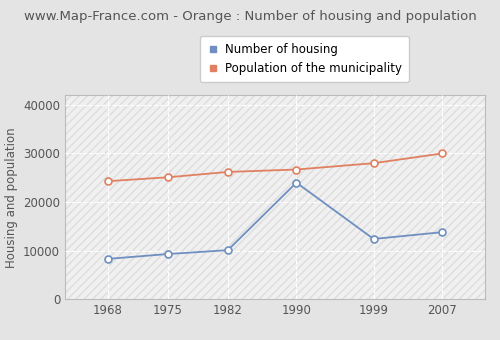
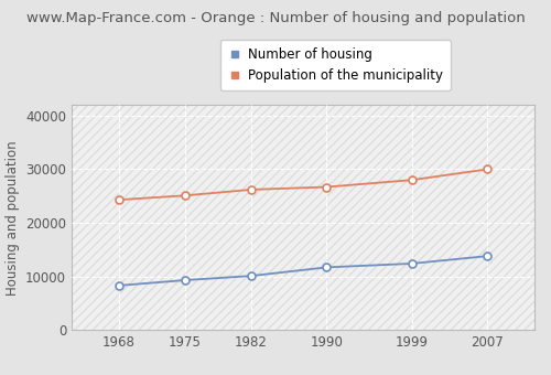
Number of housing/1990: 24000 -> 11700
